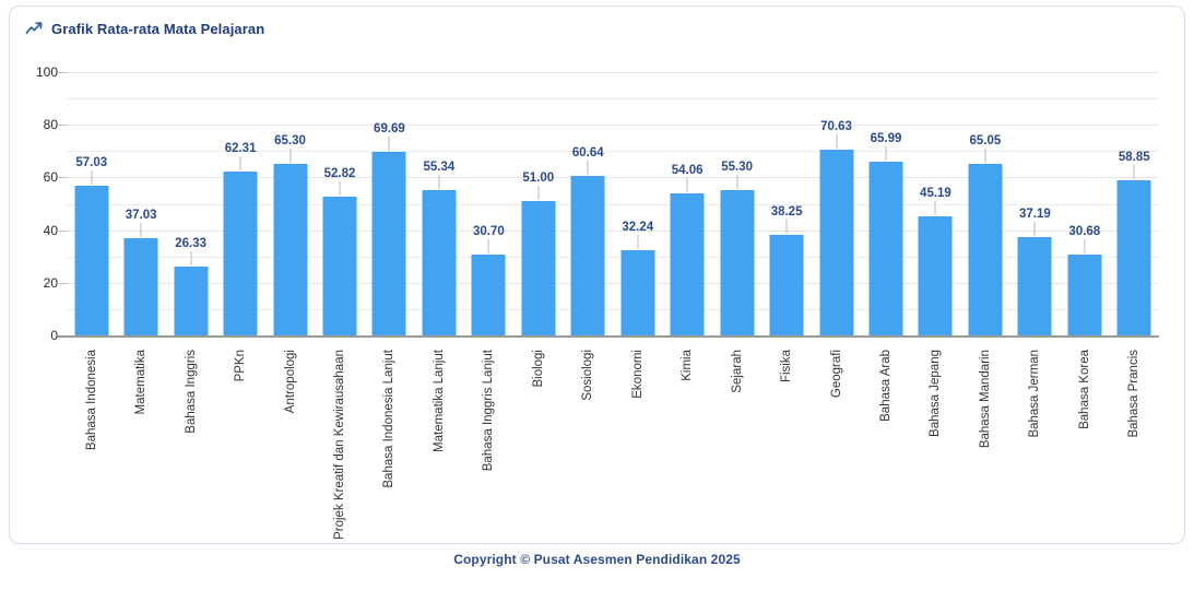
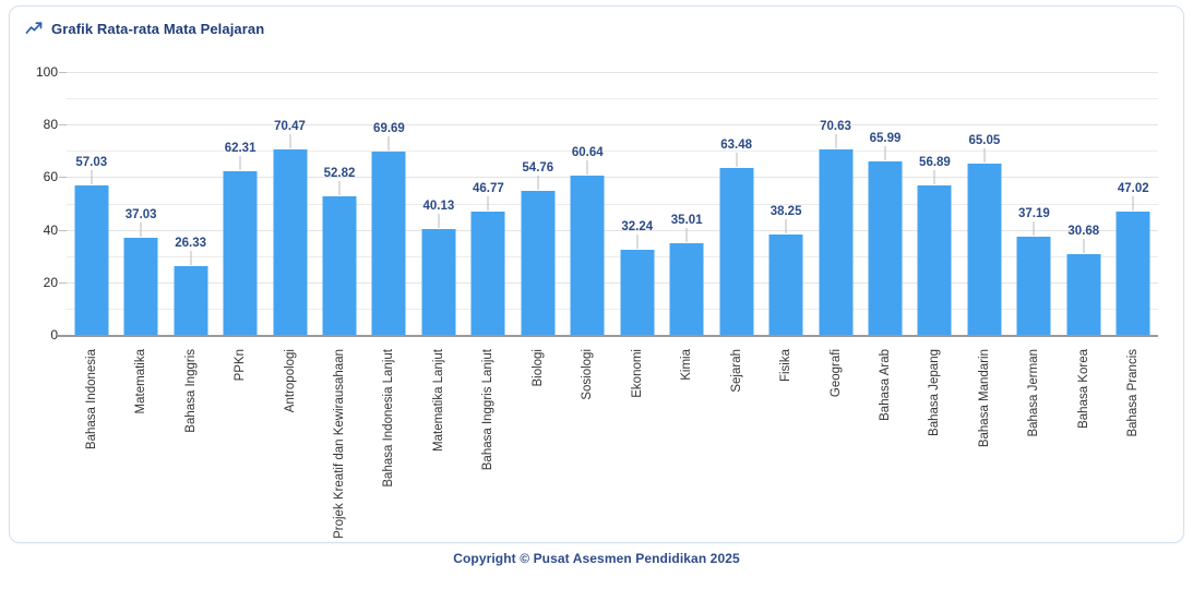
Antropologi: 65.30 -> 70.47
Matematika Lanjut: 55.34 -> 40.13
Bahasa Inggris Lanjut: 30.70 -> 46.77
Biologi: 51.00 -> 54.76
Kimia: 54.06 -> 35.01
Sejarah: 55.30 -> 63.48
Bahasa Jepang: 45.19 -> 56.89
Bahasa Prancis: 58.85 -> 47.02
